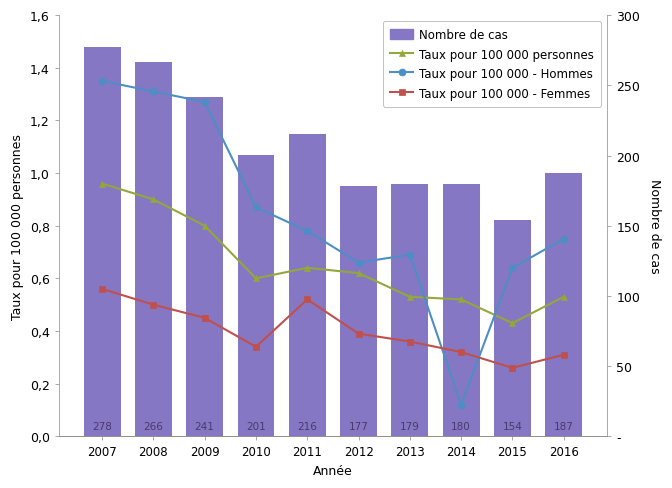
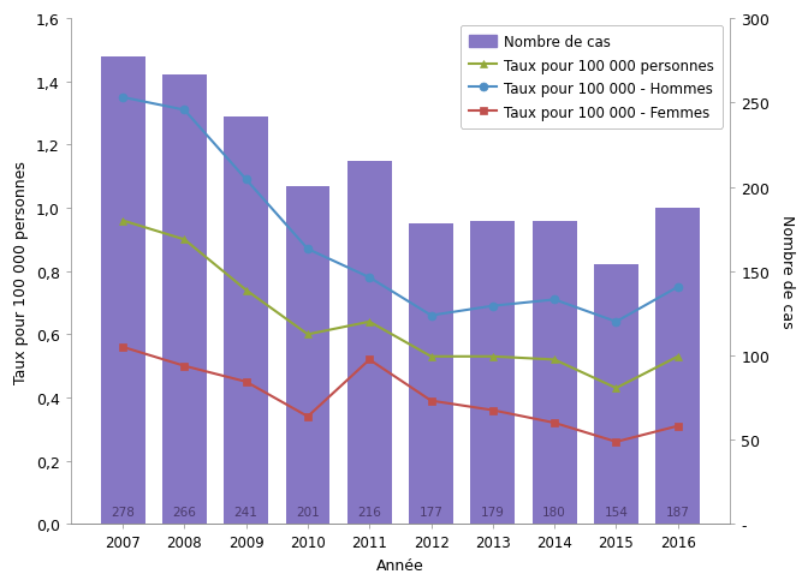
Taux pour 100 000 personnes/2009: 0,80 -> 0,74
Taux pour 100 000 - Hommes/2009: 1,27 -> 1,09
Taux pour 100 000 personnes/2012: 0,62 -> 0,53
Taux pour 100 000 - Hommes/2014: 0,12 -> 0,71
